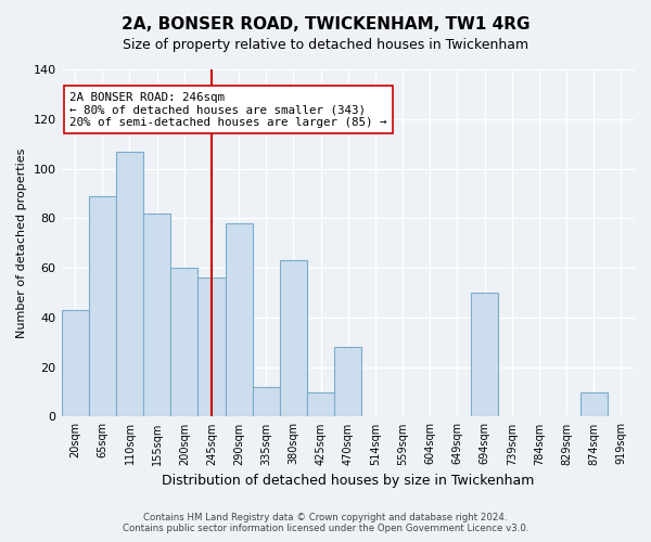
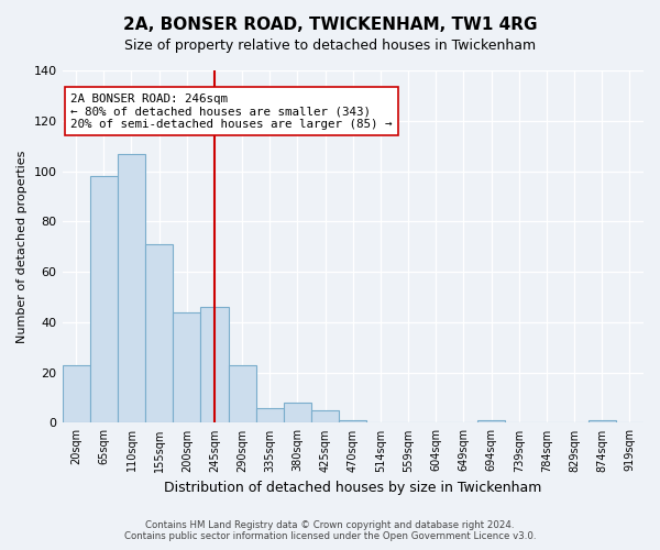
20sqm: 43 -> 23
65sqm: 89 -> 98
155sqm: 82 -> 71
200sqm: 60 -> 44
245sqm: 56 -> 46
290sqm: 78 -> 23
335sqm: 12 -> 6
380sqm: 63 -> 8
425sqm: 10 -> 5
470sqm: 28 -> 1
694sqm: 50 -> 1
874sqm: 10 -> 1
